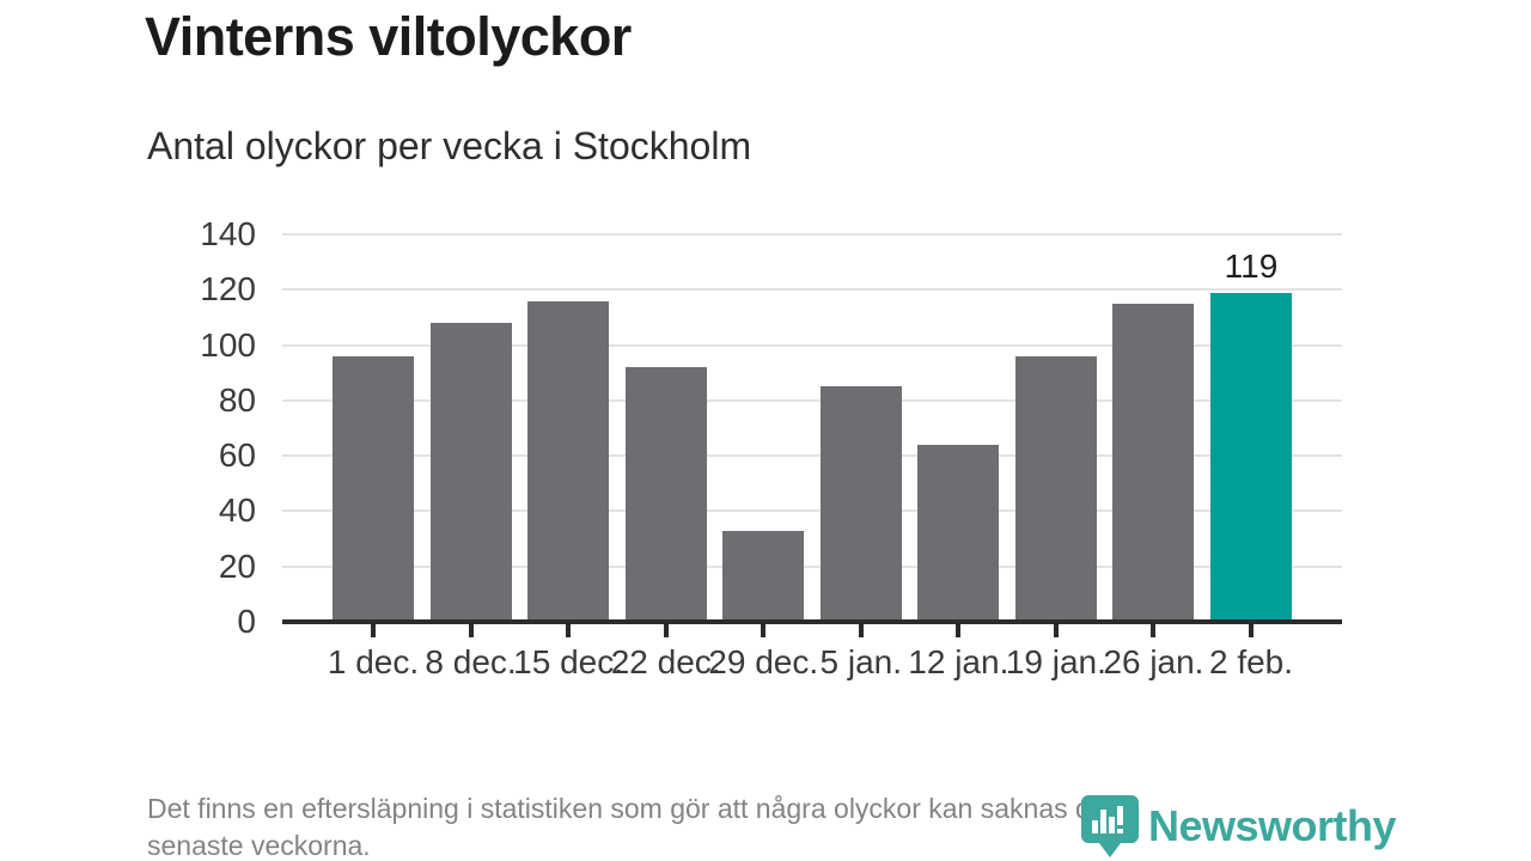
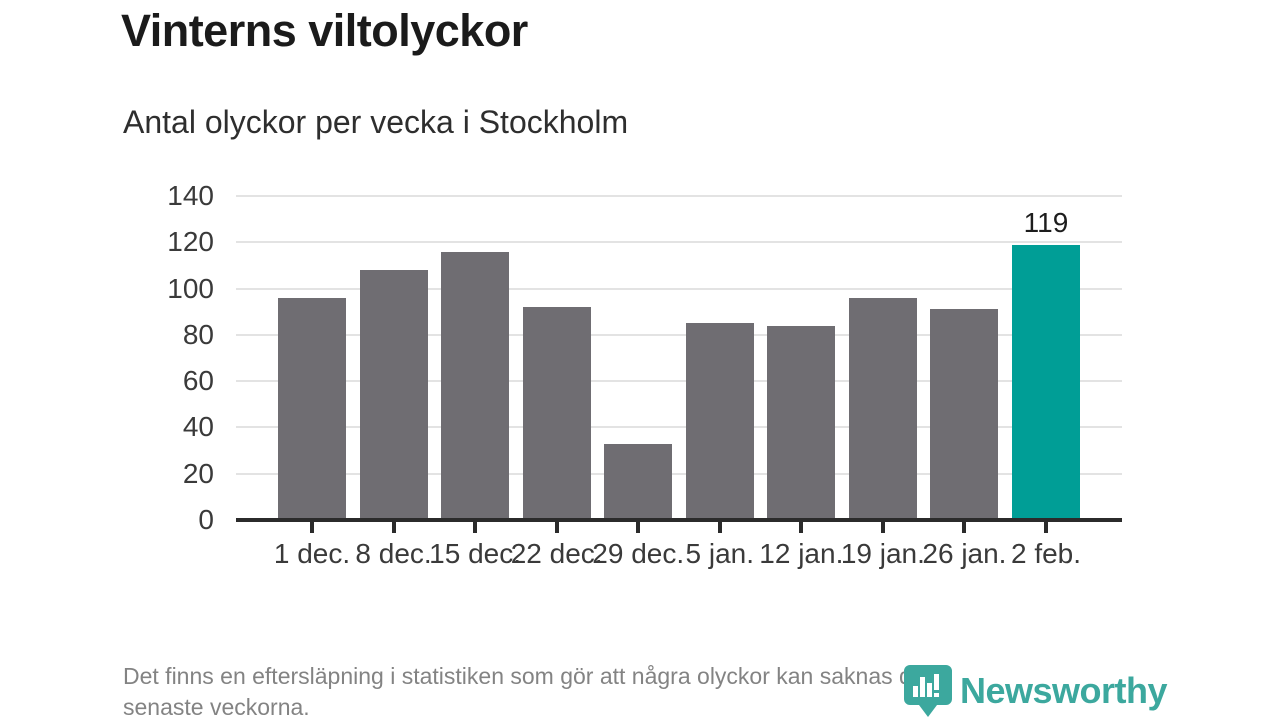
12 jan.: 64 -> 84
26 jan.: 115 -> 91
